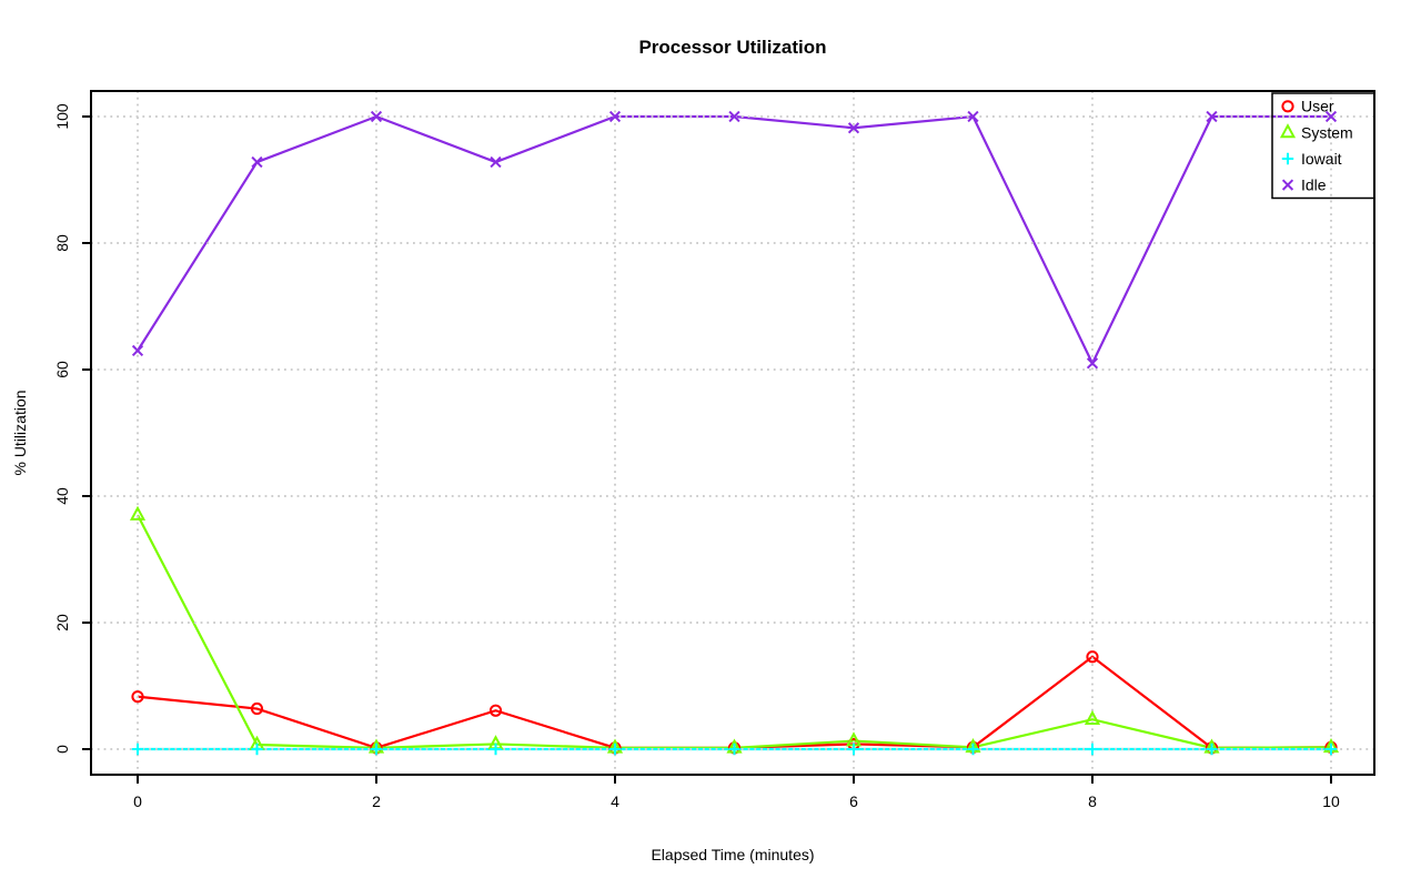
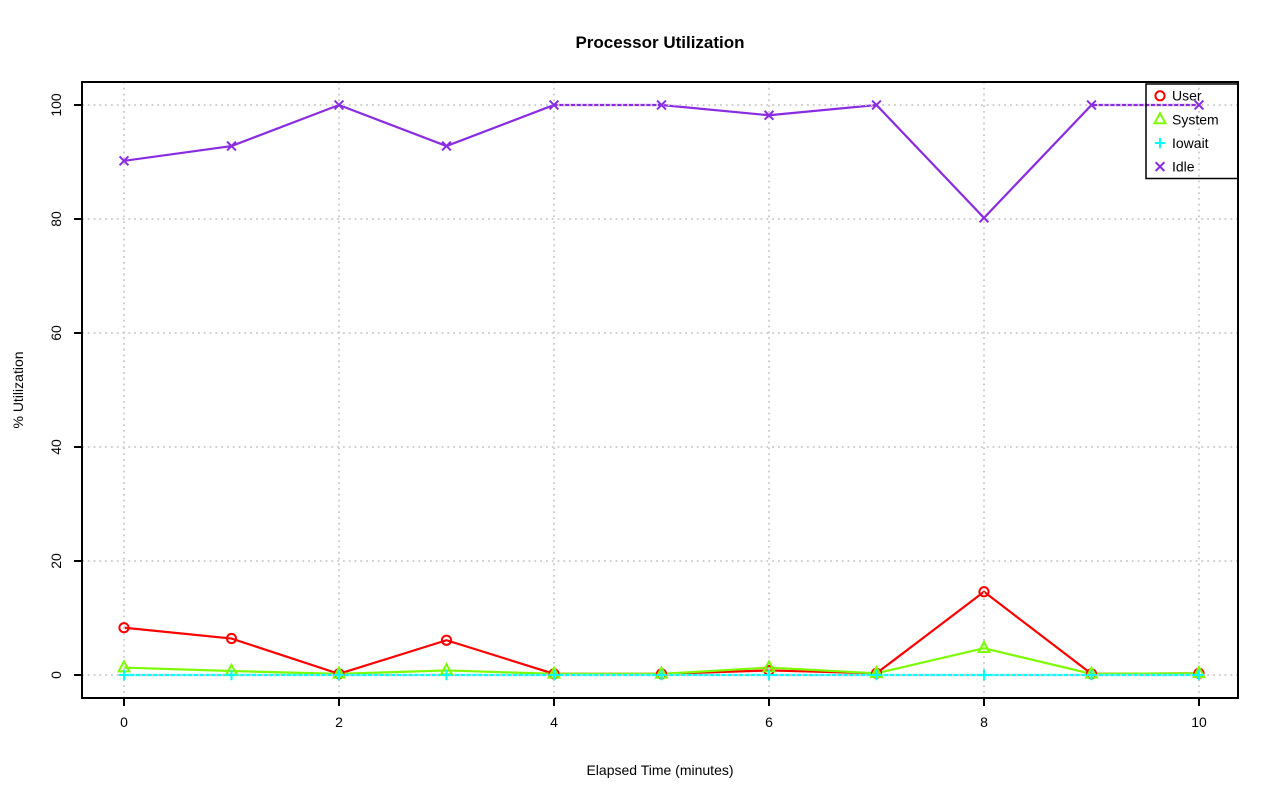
System/0: 37 -> 1
Idle/0: 63 -> 90
Idle/8: 61 -> 80
